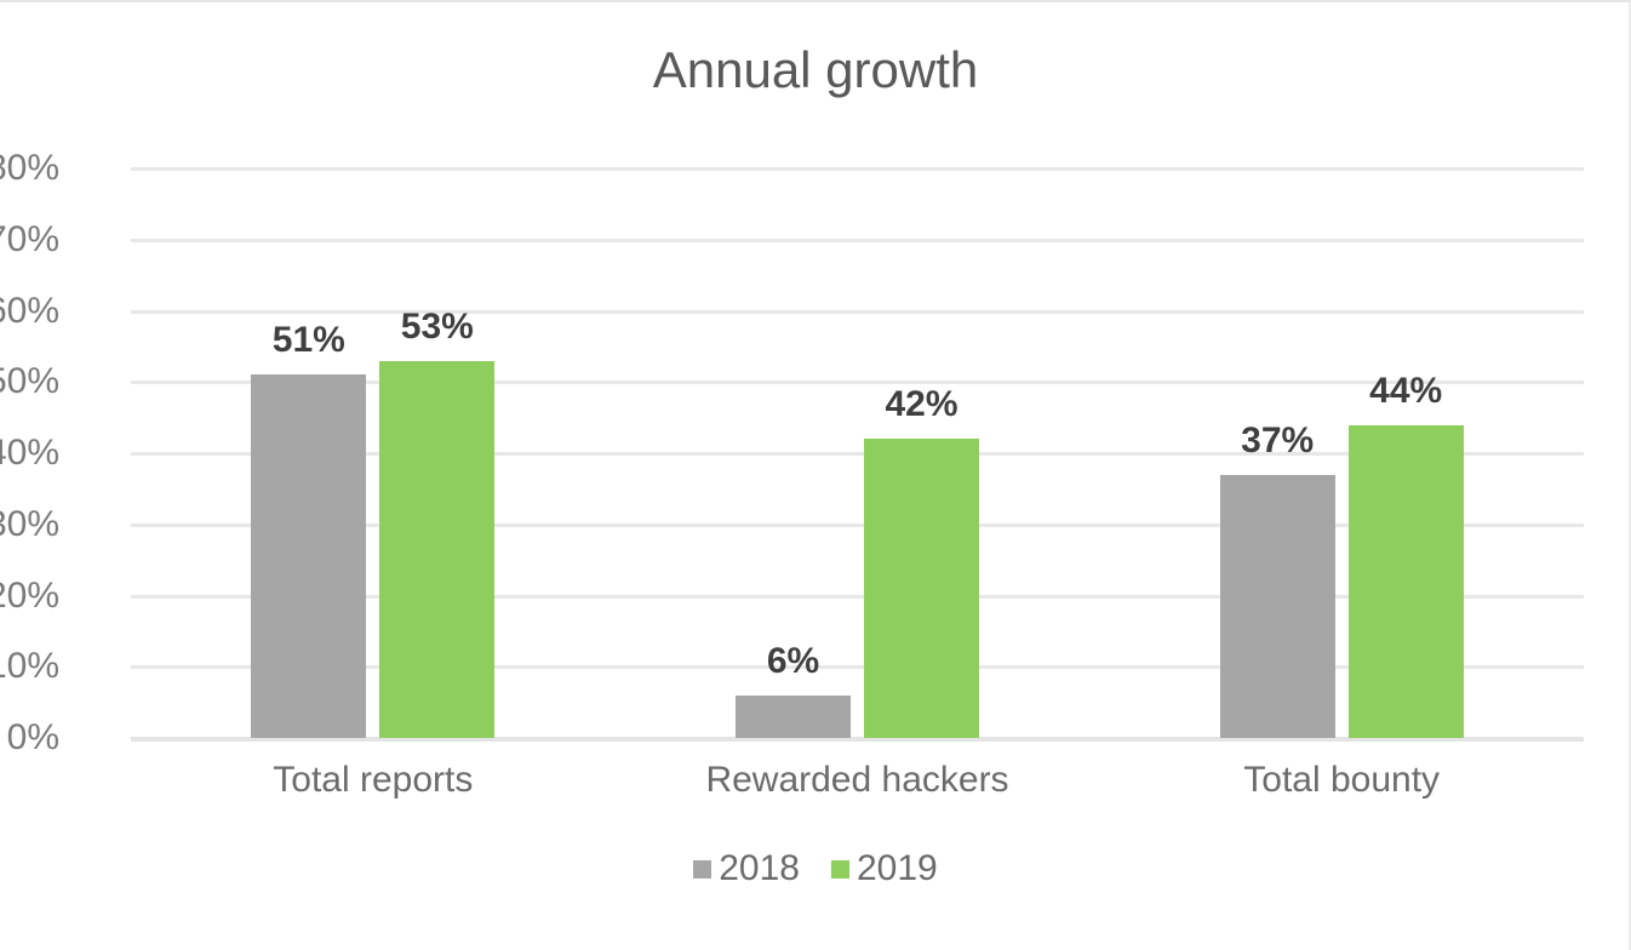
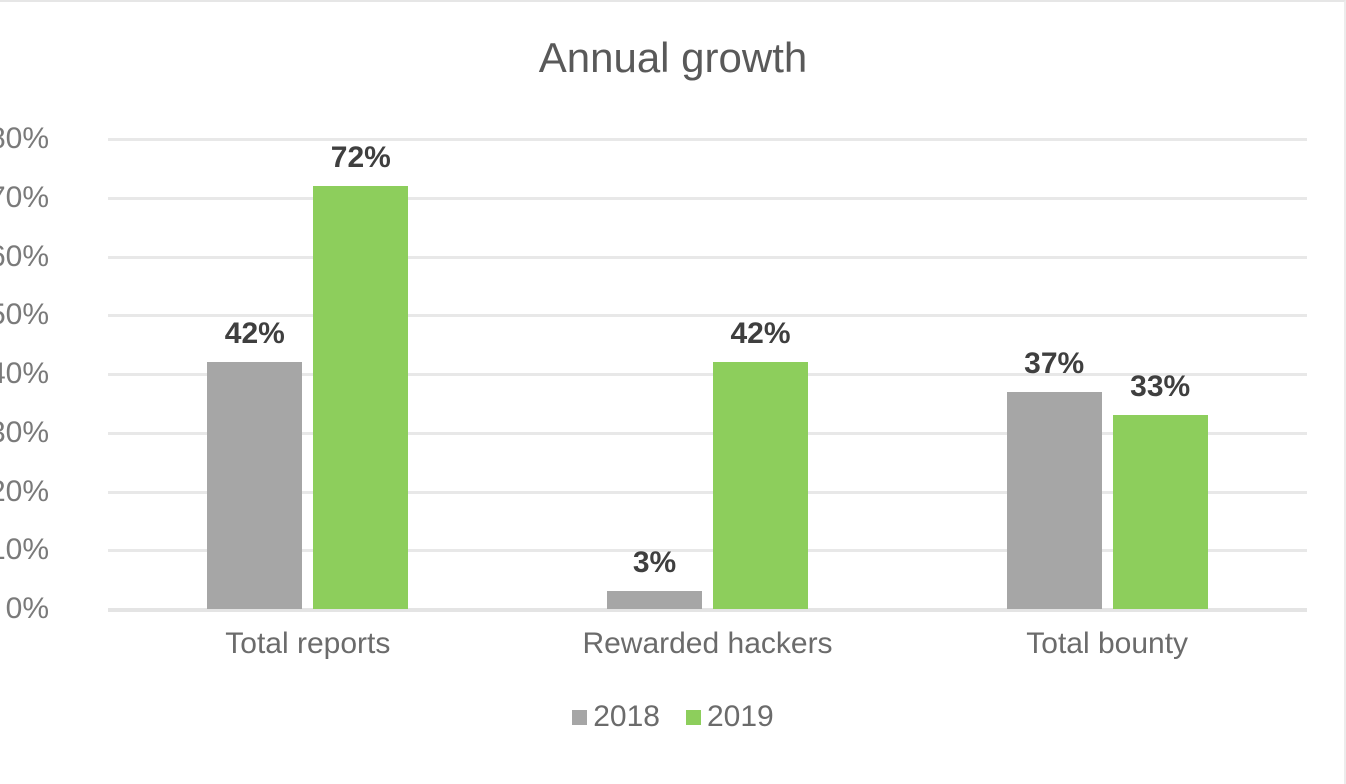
2018/Total reports: 51% -> 42%
2019/Total reports: 53% -> 72%
2018/Rewarded hackers: 6% -> 3%
2019/Total bounty: 44% -> 33%
